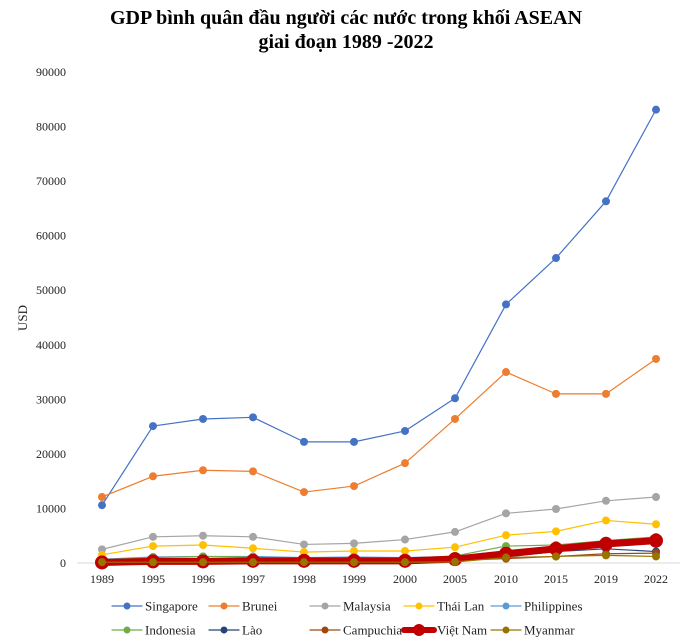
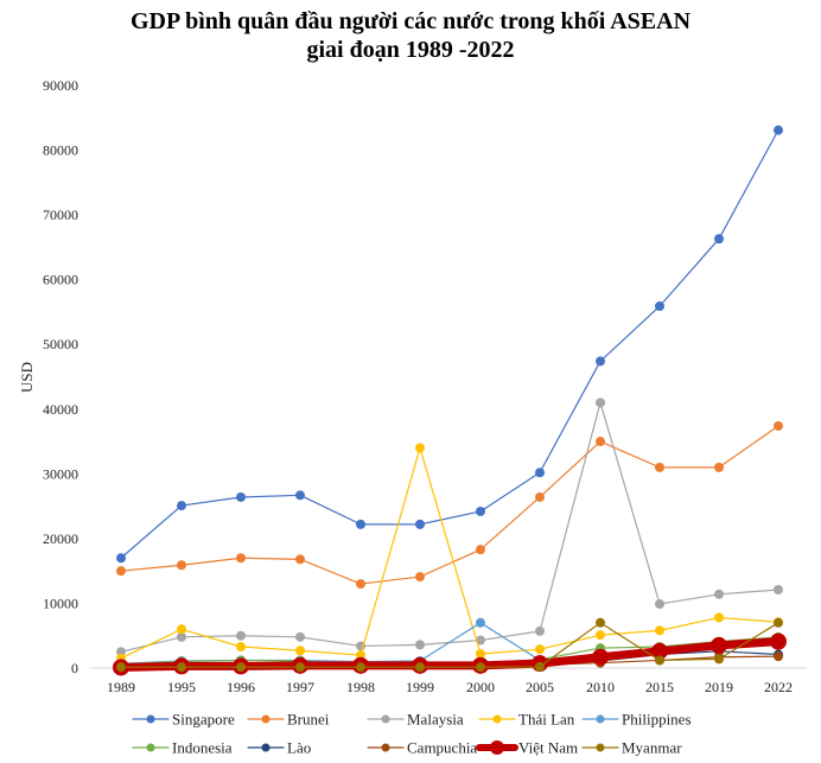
Singapore/1989: 11000 -> 17000
Brunei/1989: 12000 -> 15000
Thái Lan/1995: 3000 -> 6000
Thái Lan/1999: 2000 -> 34000
Philippines/2000: 1000 -> 7000
Malaysia/2010: 9000 -> 41000
Myanmar/2010: 1000 -> 7000
Myanmar/2022: 1000 -> 7000
